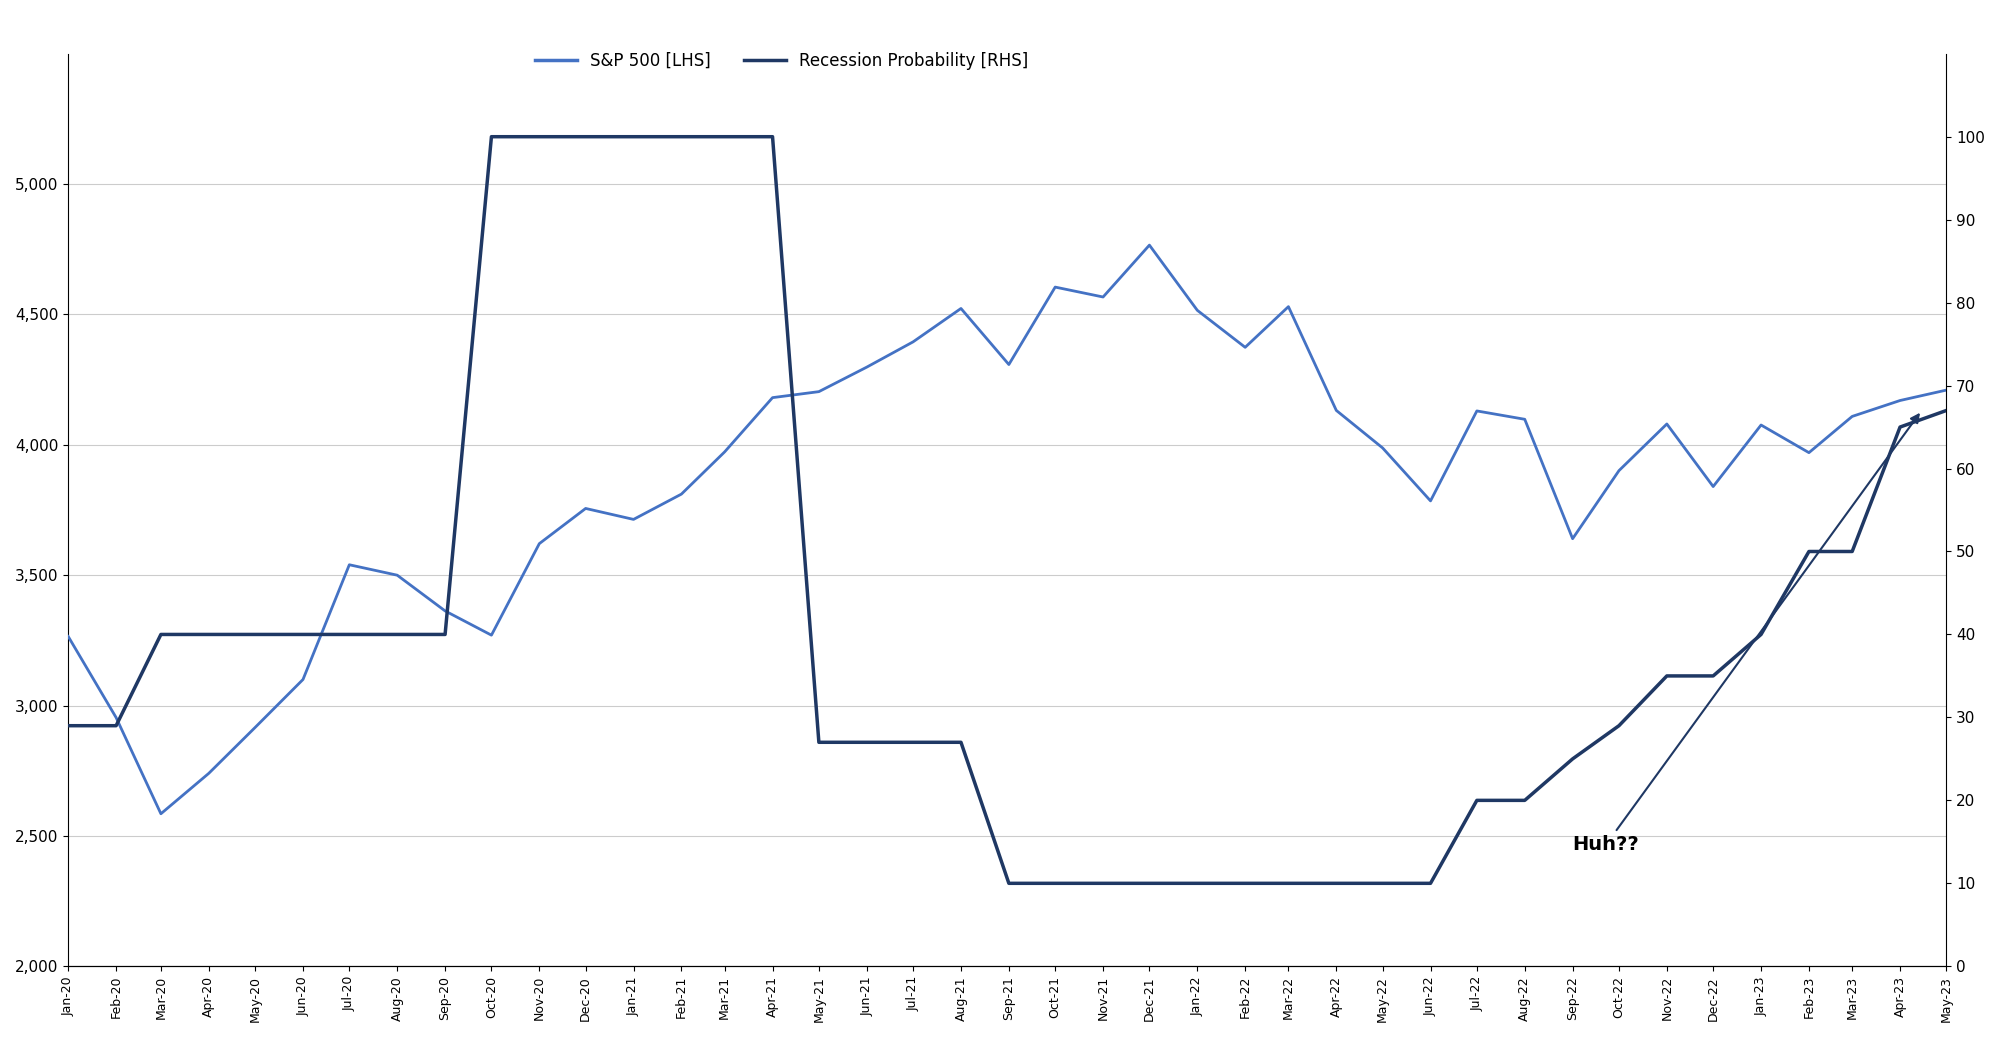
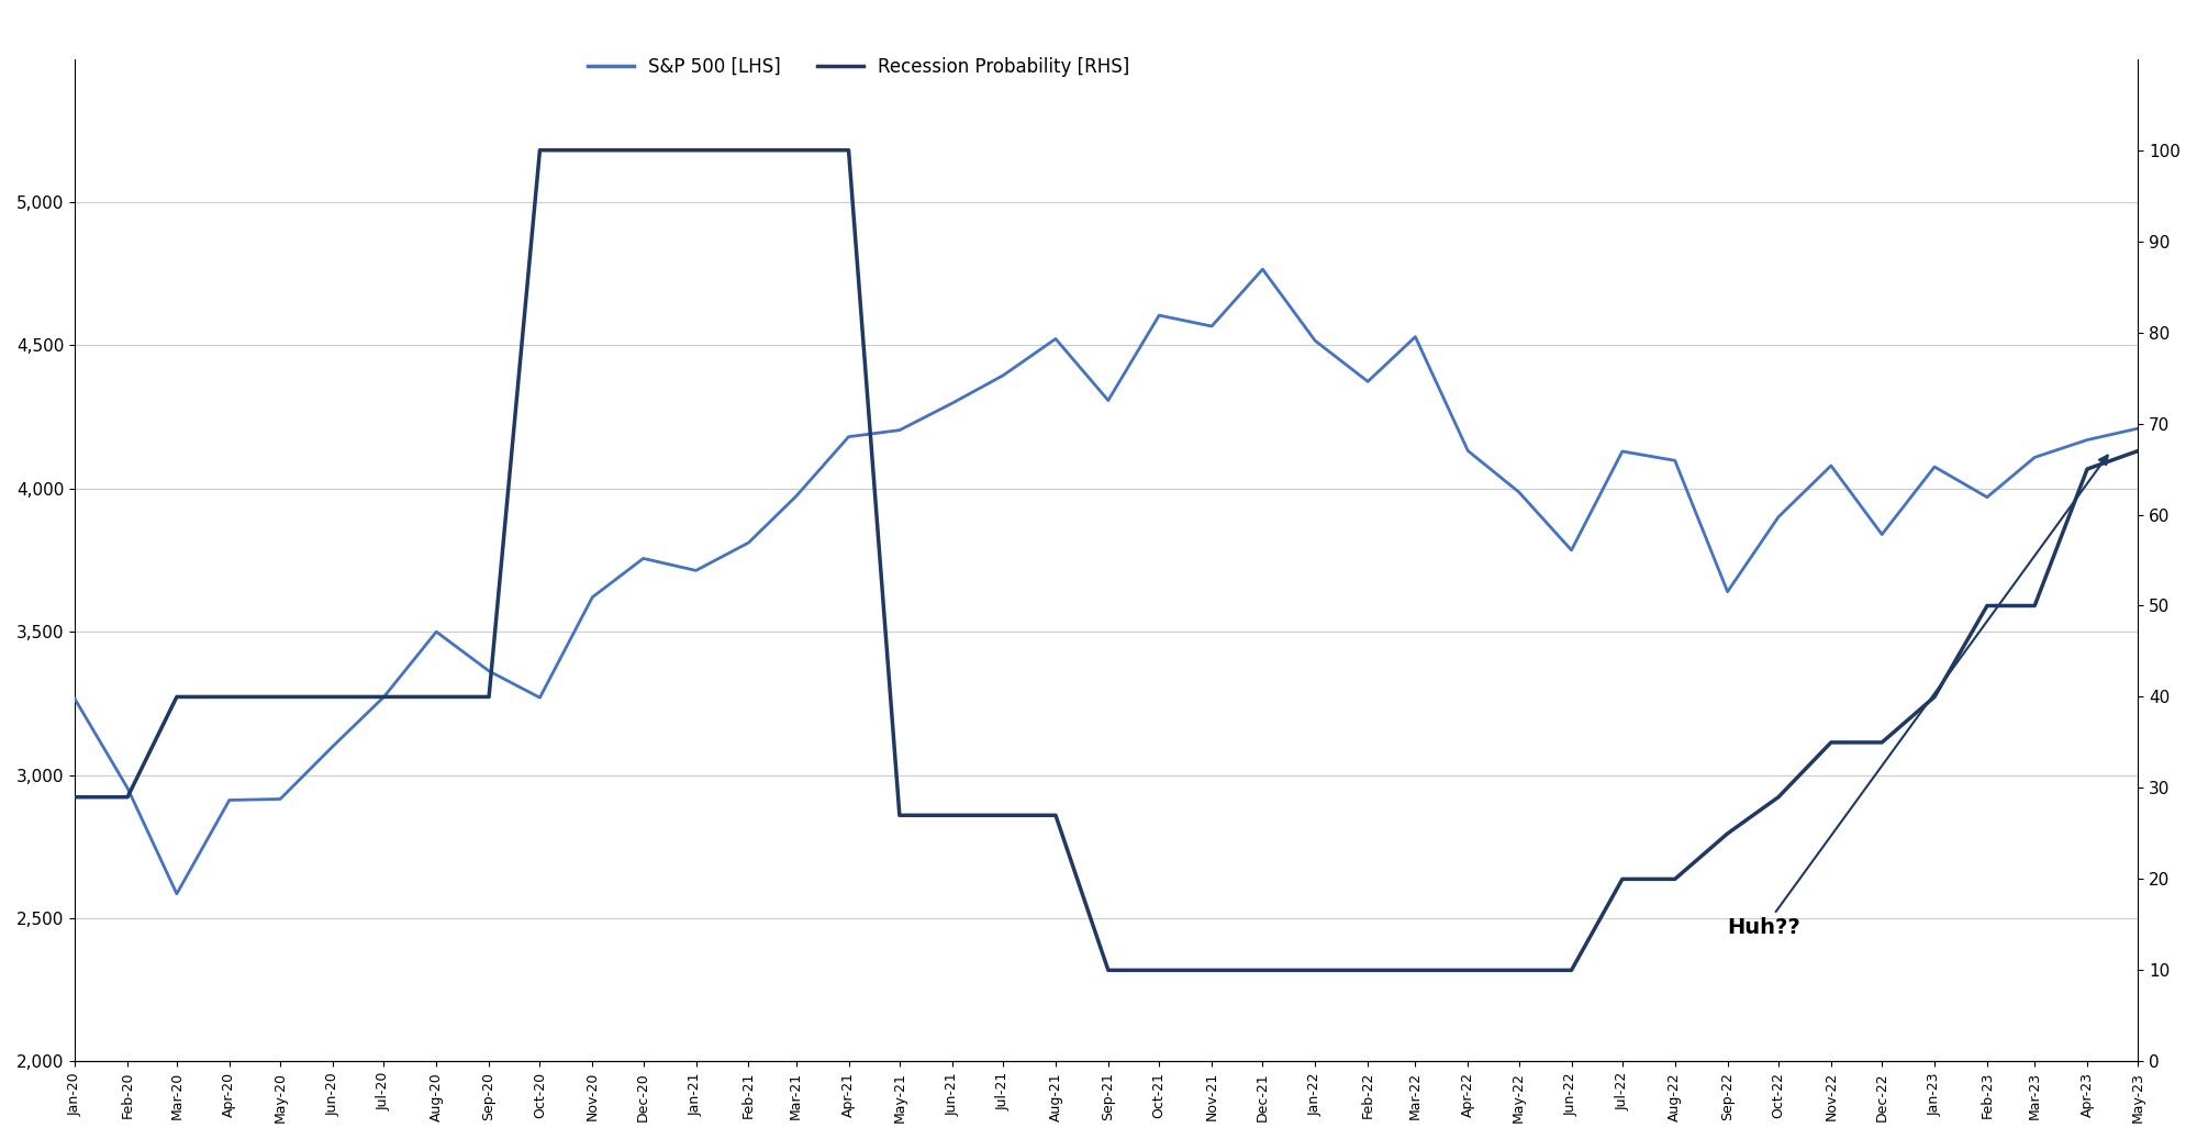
S&P 500 [LHS]/Apr-20: 2,740 -> 2,912
S&P 500 [LHS]/Jul-20: 3,540 -> 3,272
